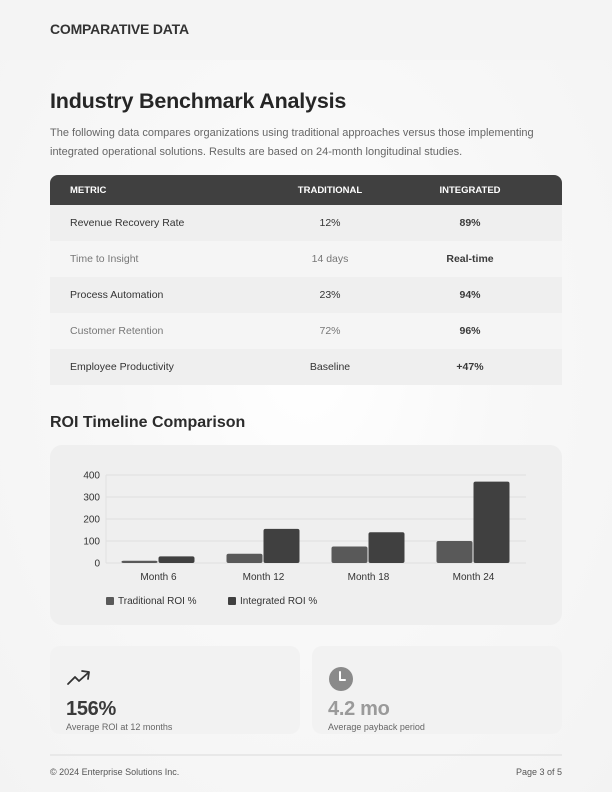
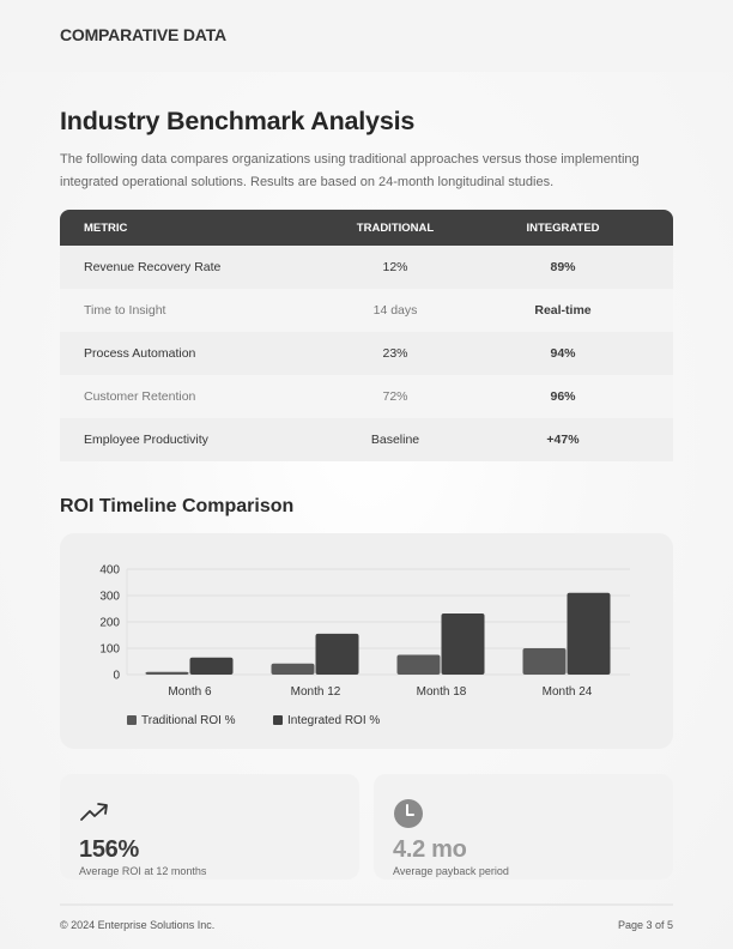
Integrated ROI %/Month 6: 30 -> 60
Integrated ROI %/Month 18: 140 -> 230
Integrated ROI %/Month 24: 370 -> 310
